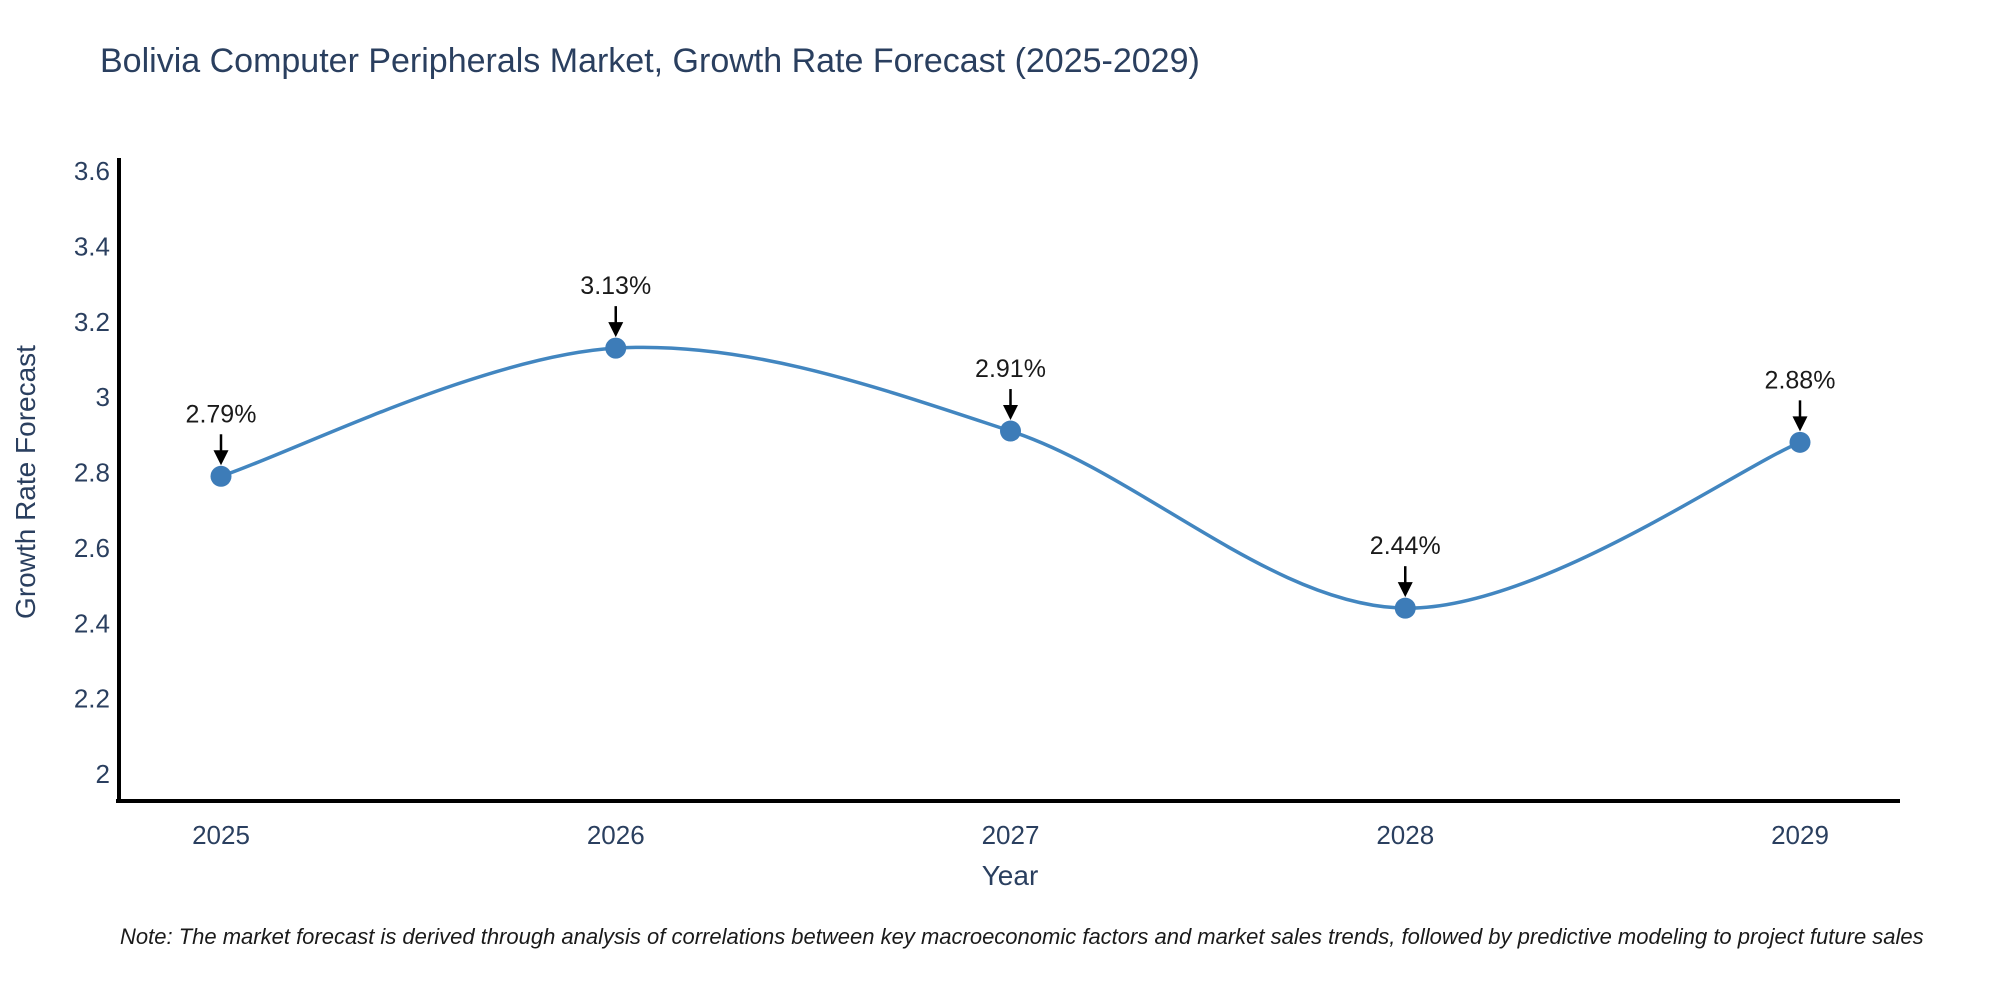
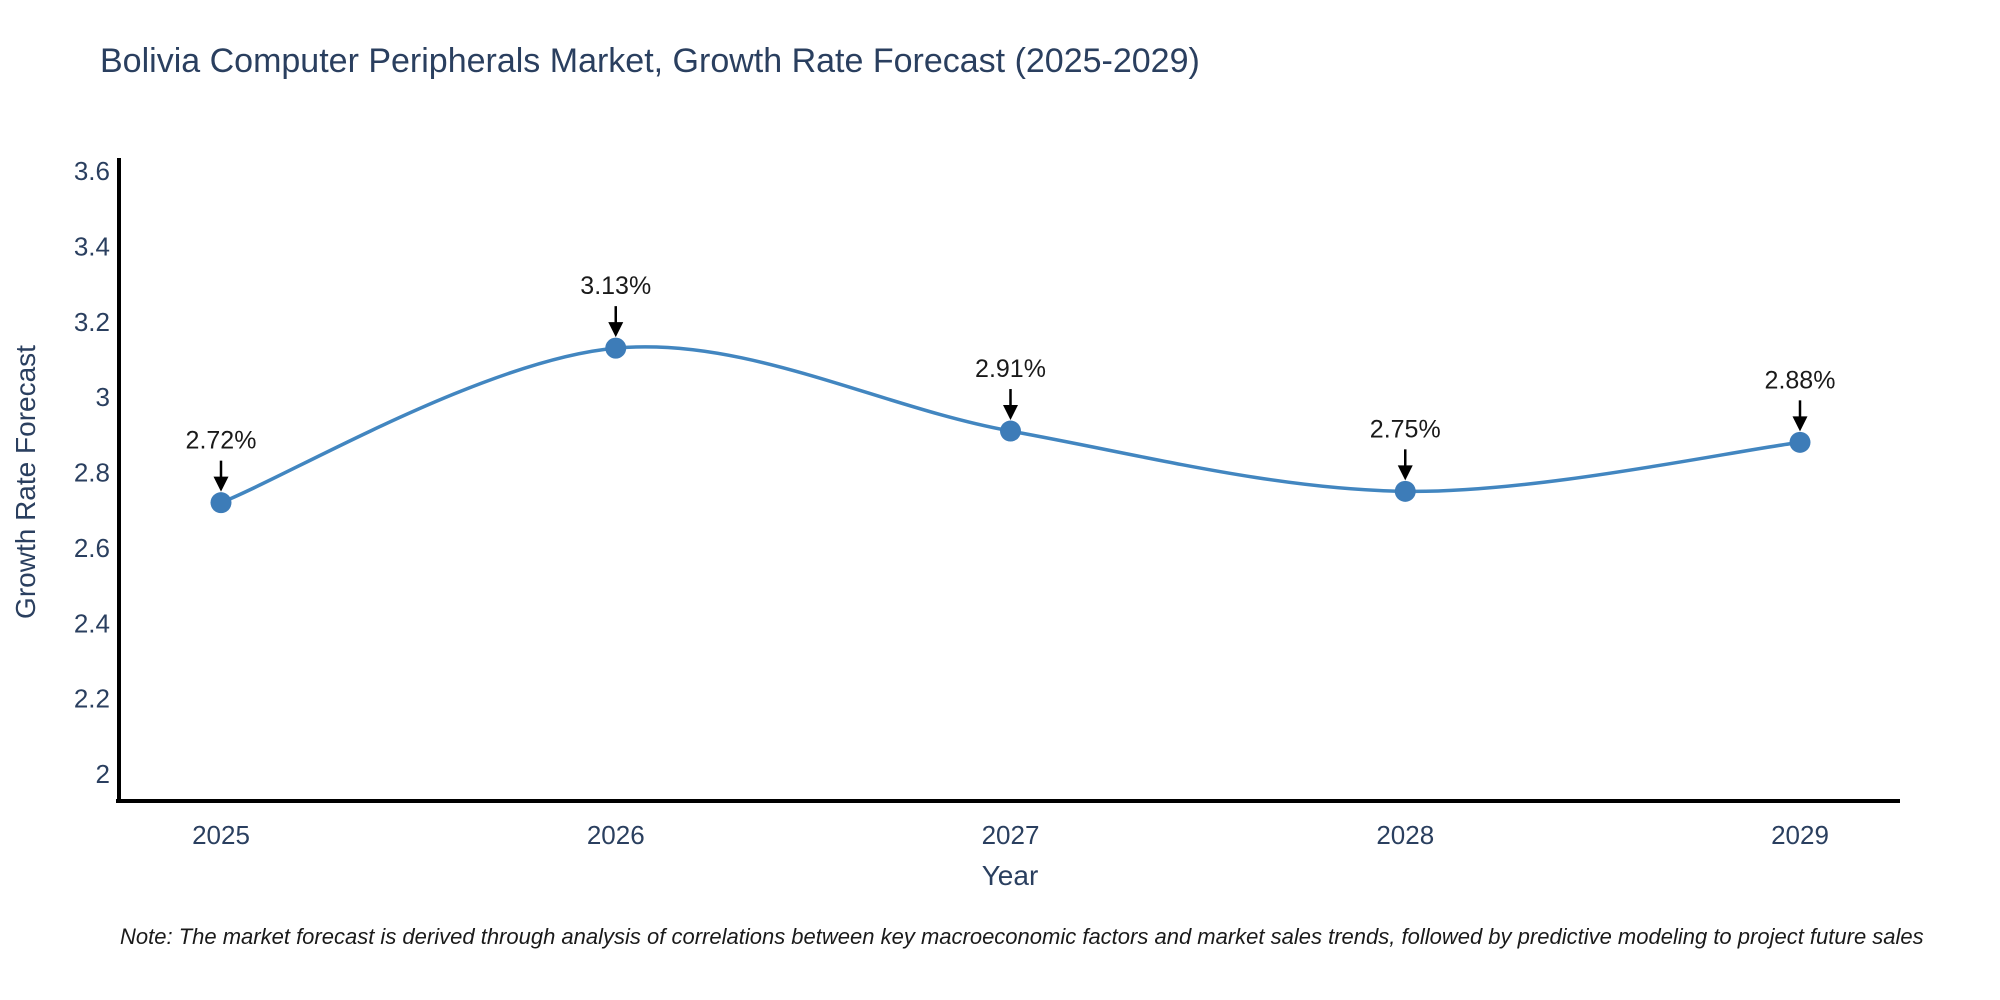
2025: 2.79% -> 2.72%
2028: 2.44% -> 2.75%
